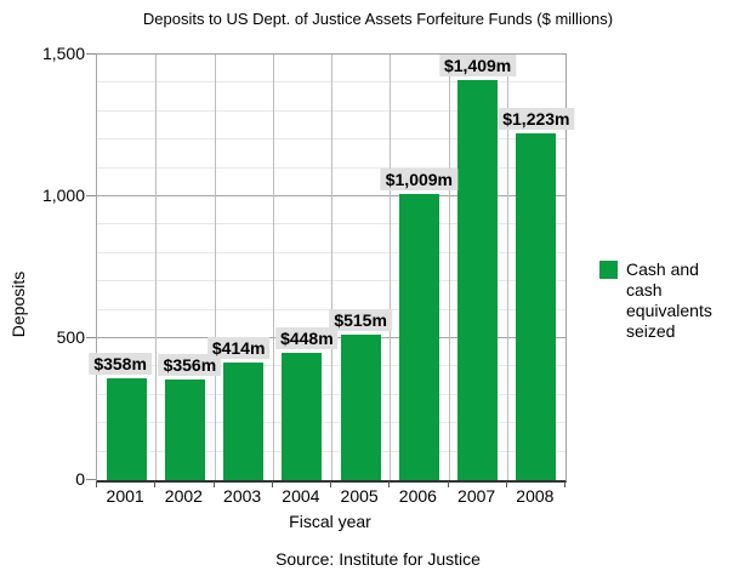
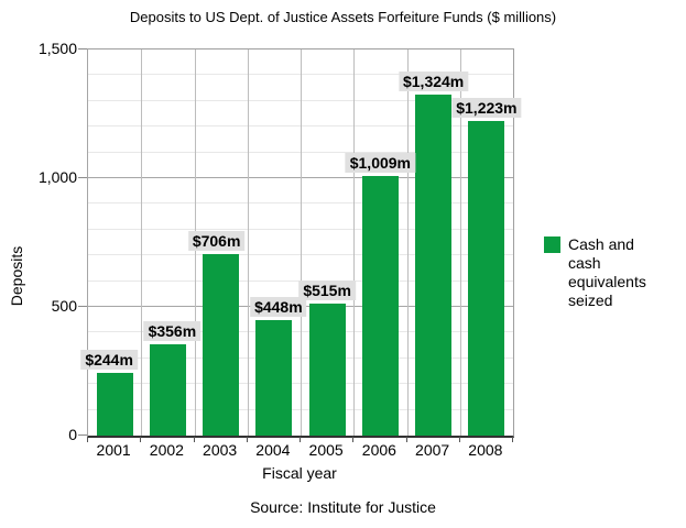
2001: $358m -> $244m
2003: $414m -> $706m
2007: $1,409m -> $1,324m
